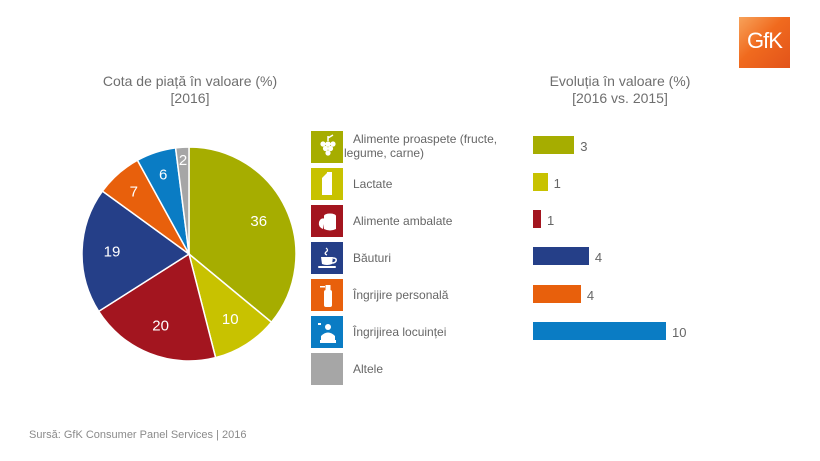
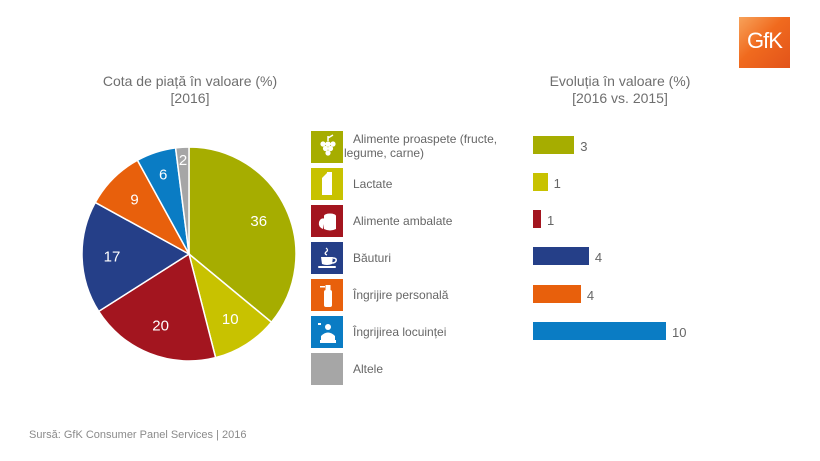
Cota de piață în valoare (%)/Băuturi: 19 -> 17
Cota de piață în valoare (%)/Îngrijire personală: 7 -> 9
